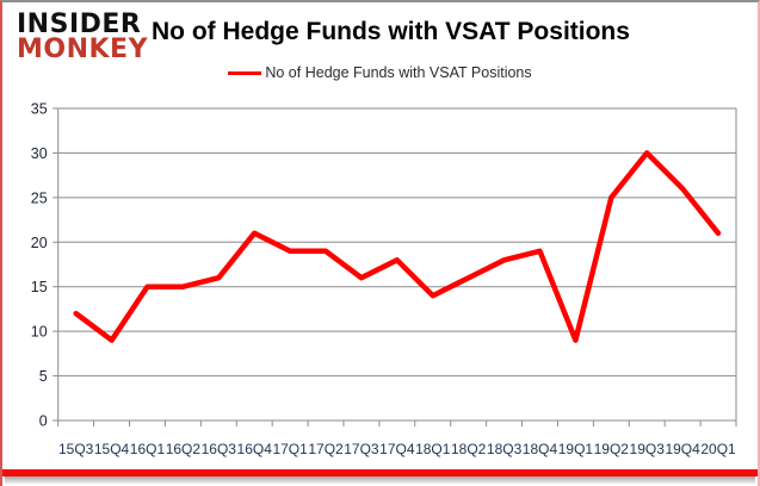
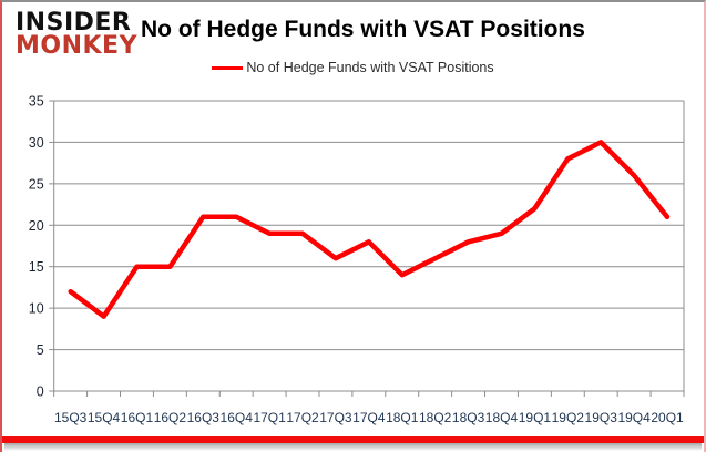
16Q3: 16 -> 21
19Q1: 9 -> 22
19Q2: 25 -> 28
